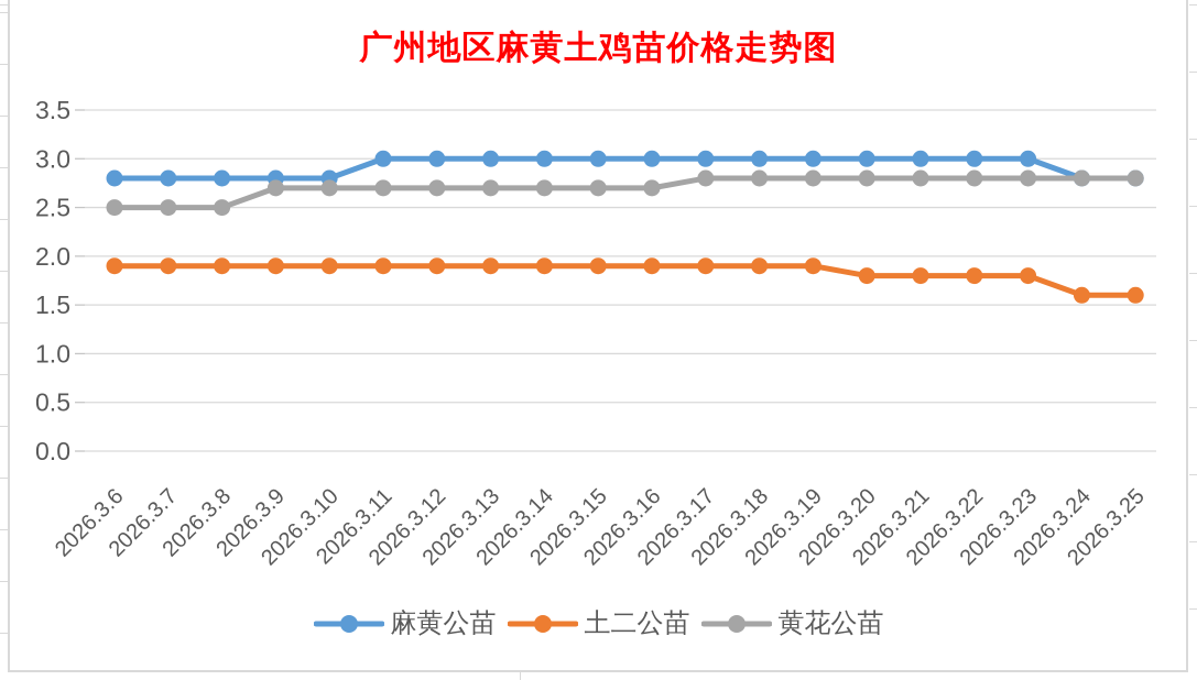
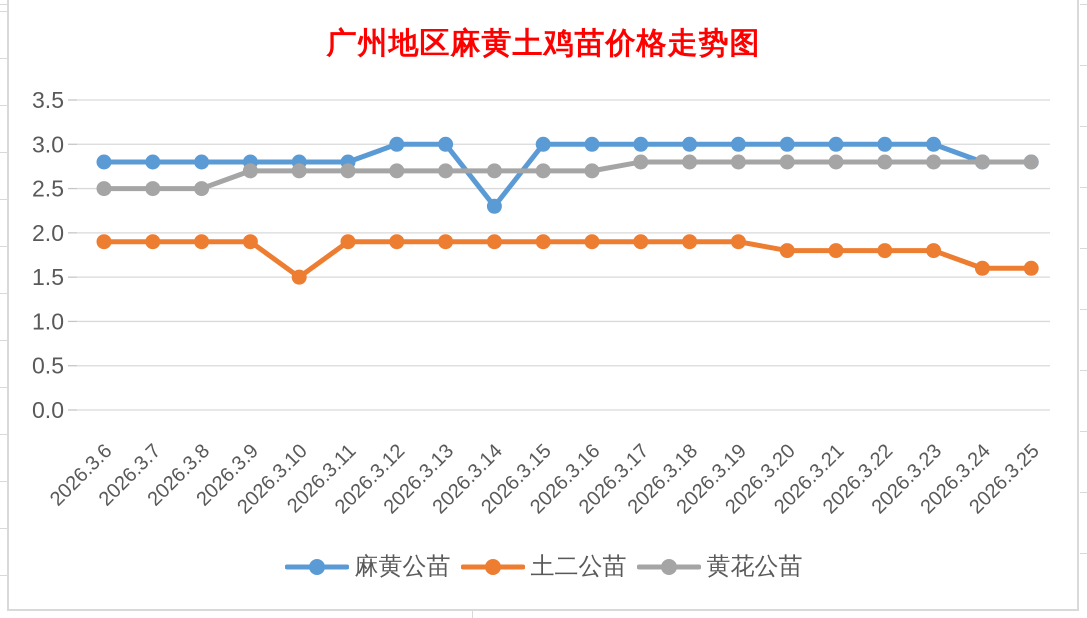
土二公苗/2026.3.10: 1.9 -> 1.5
麻黄公苗/2026.3.11: 3.0 -> 2.8
麻黄公苗/2026.3.14: 3.0 -> 2.3
